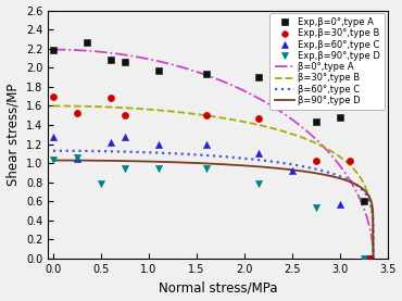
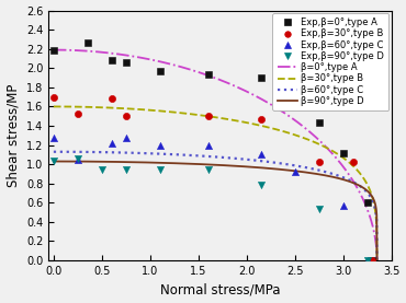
Exp,β=90°,type D/0.5: 0.78 -> 0.95
Exp,β=0°,type A/3.0: 1.48 -> 1.12
